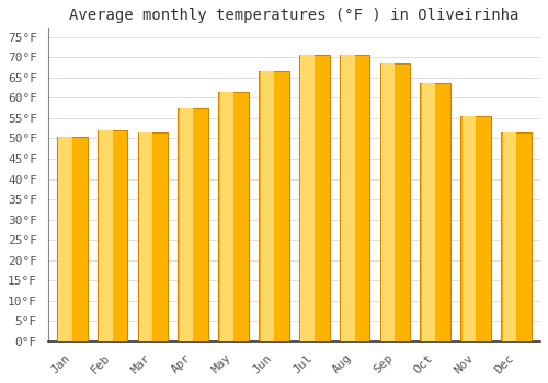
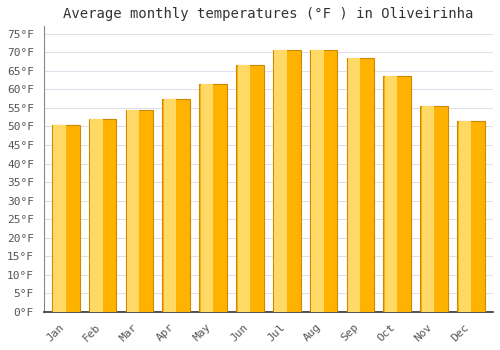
Mar: 51.5°F -> 54.5°F
